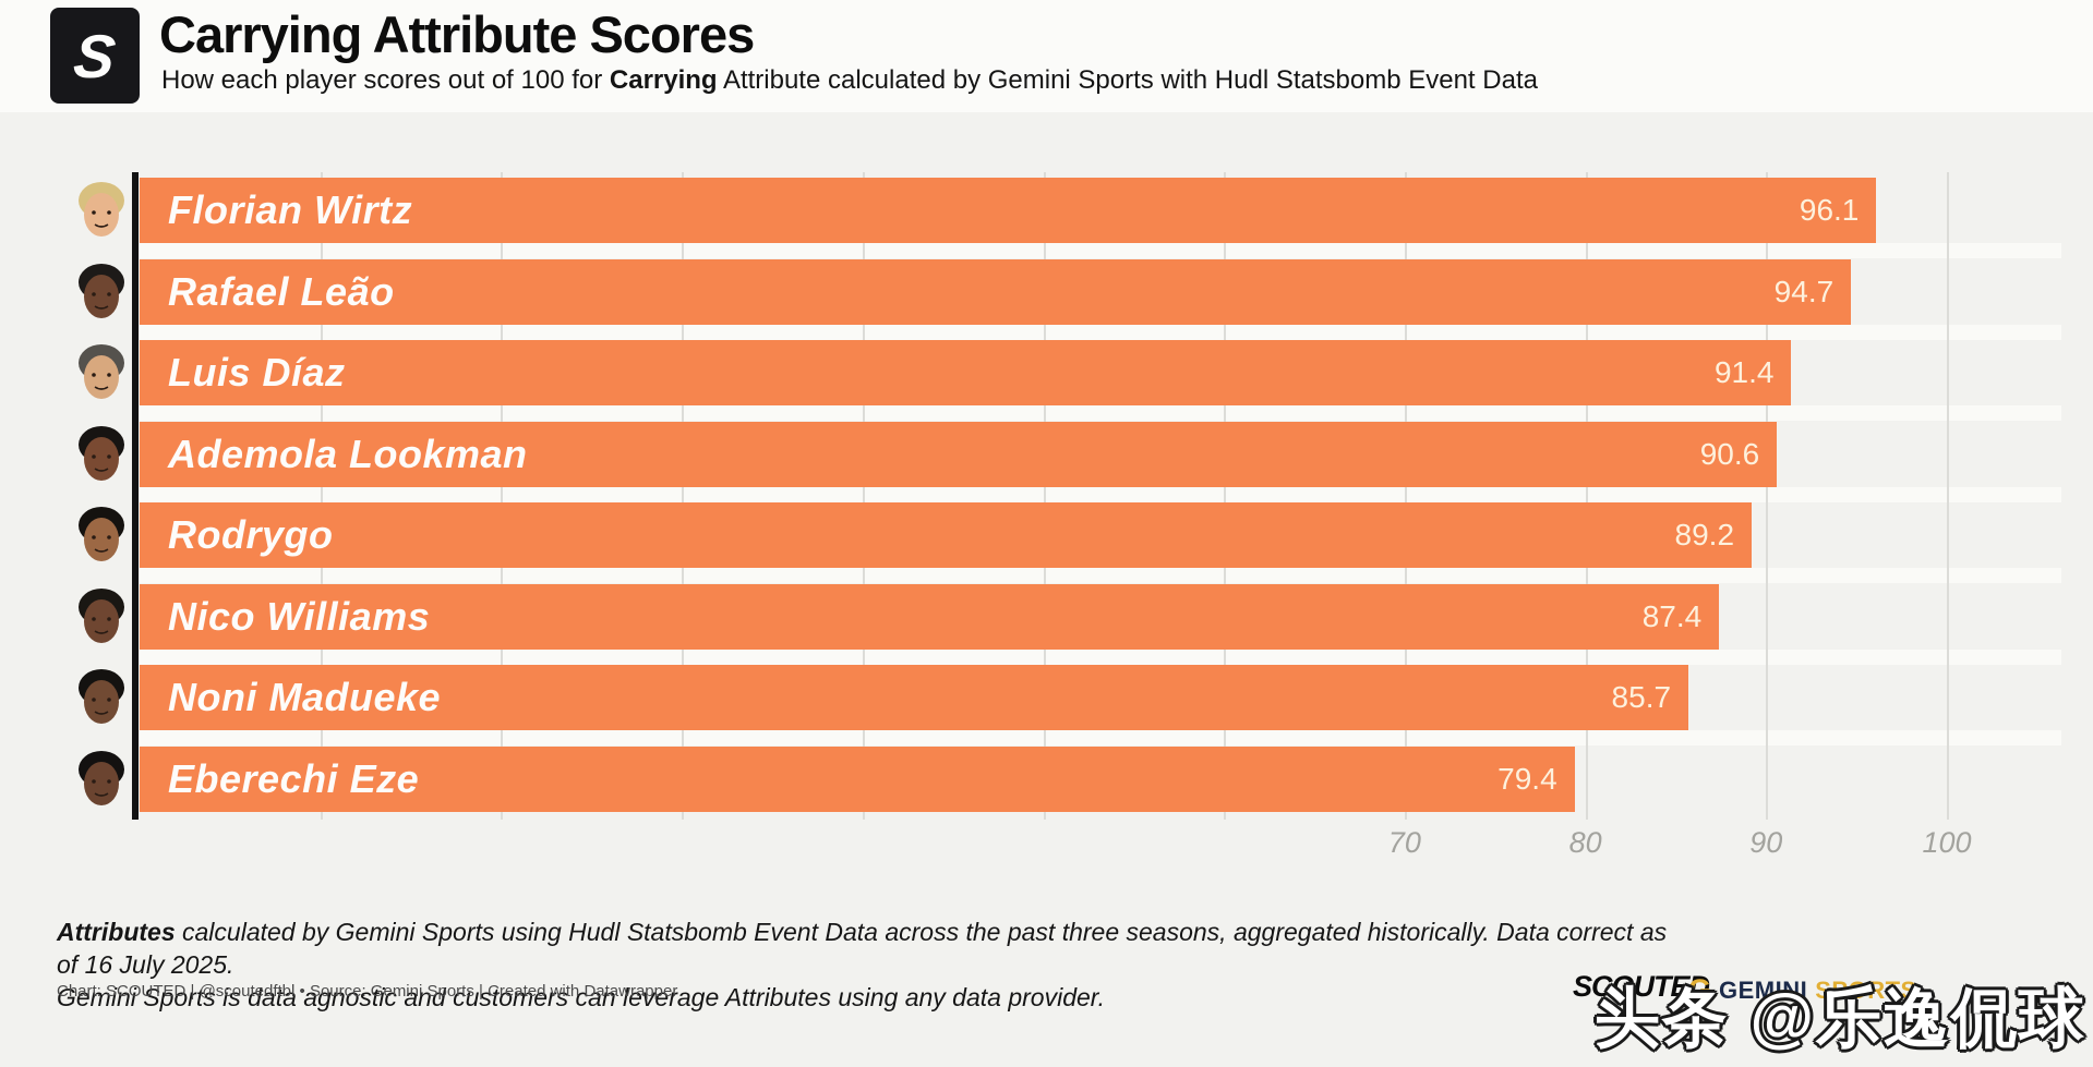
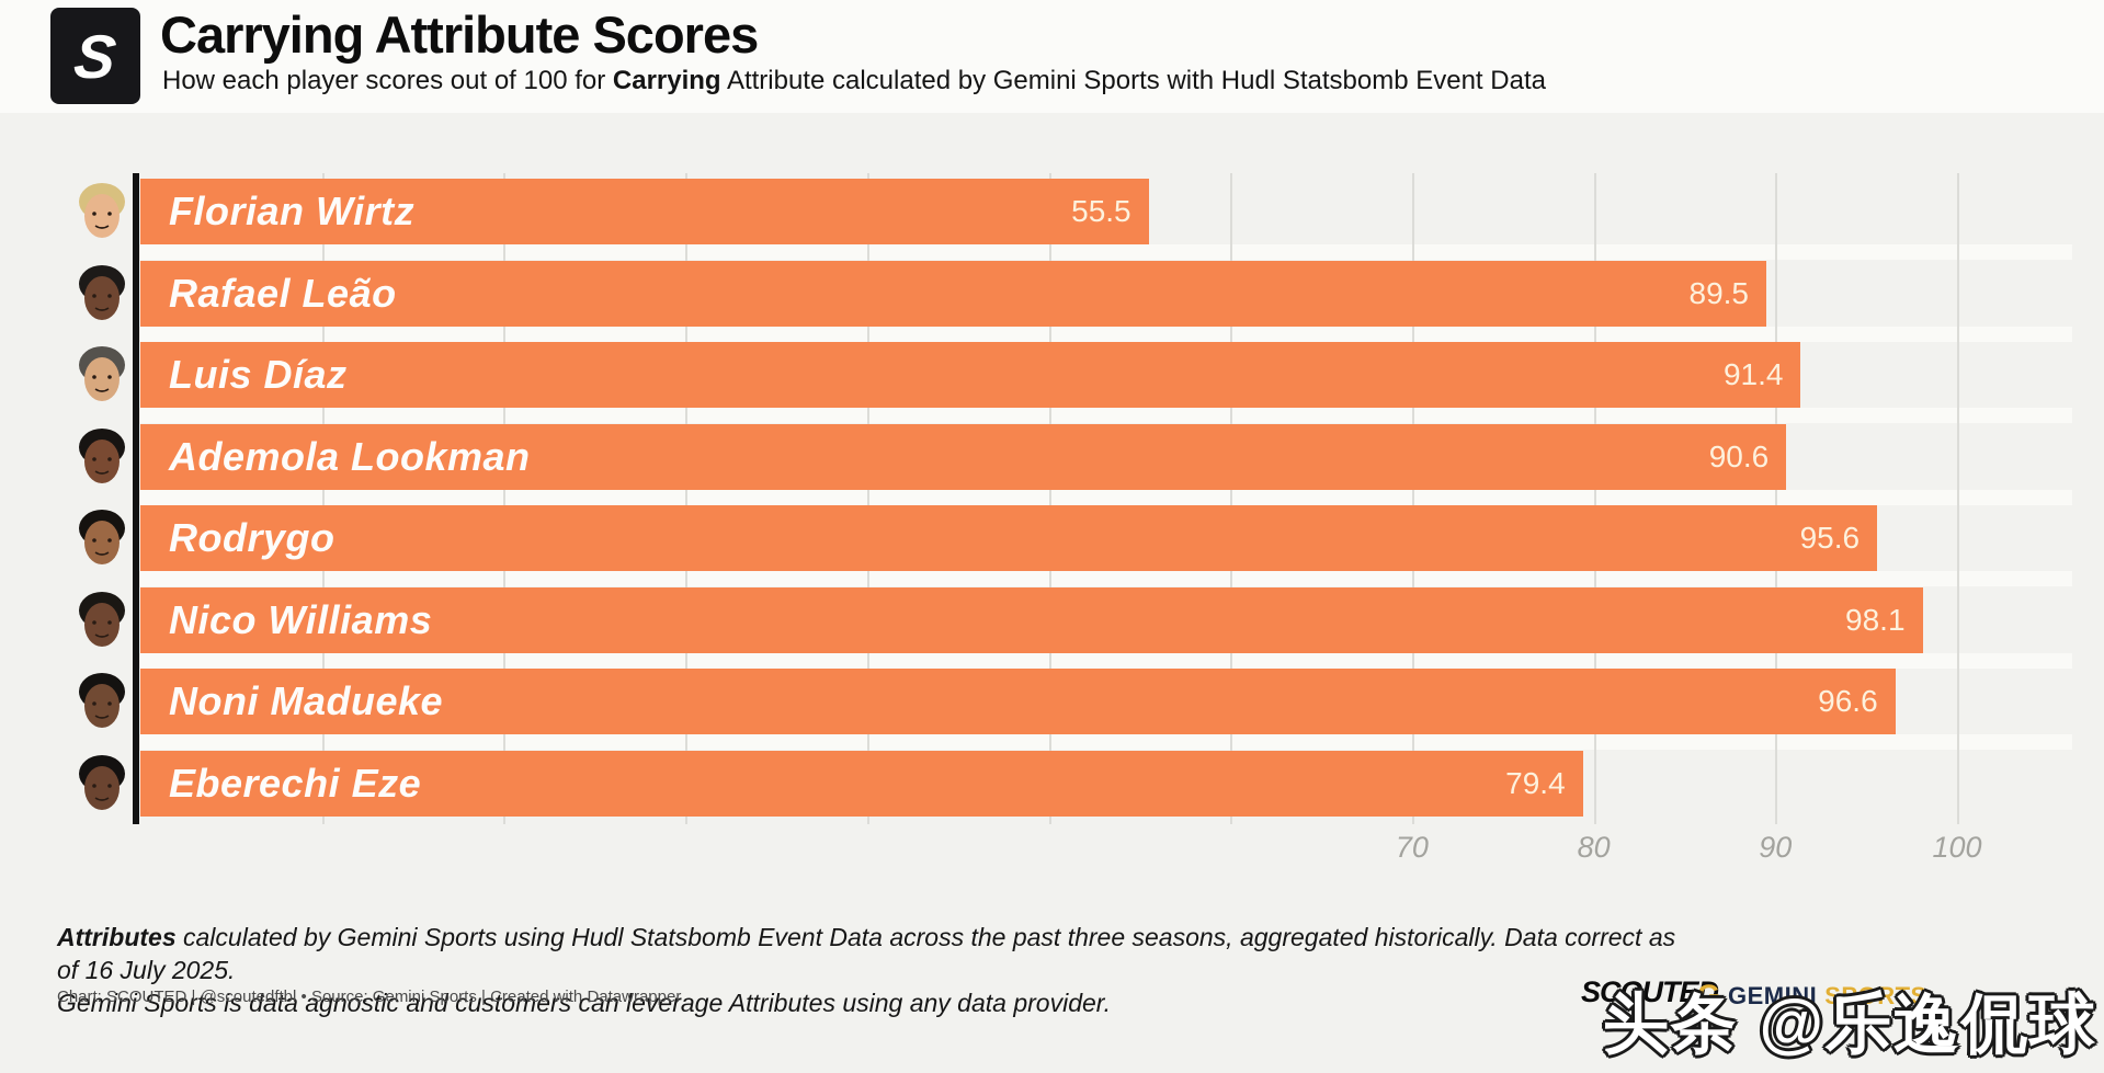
Florian Wirtz: 96.1 -> 55.5
Rafael Leão: 94.7 -> 89.5
Rodrygo: 89.2 -> 95.6
Nico Williams: 87.4 -> 98.1
Noni Madueke: 85.7 -> 96.6
